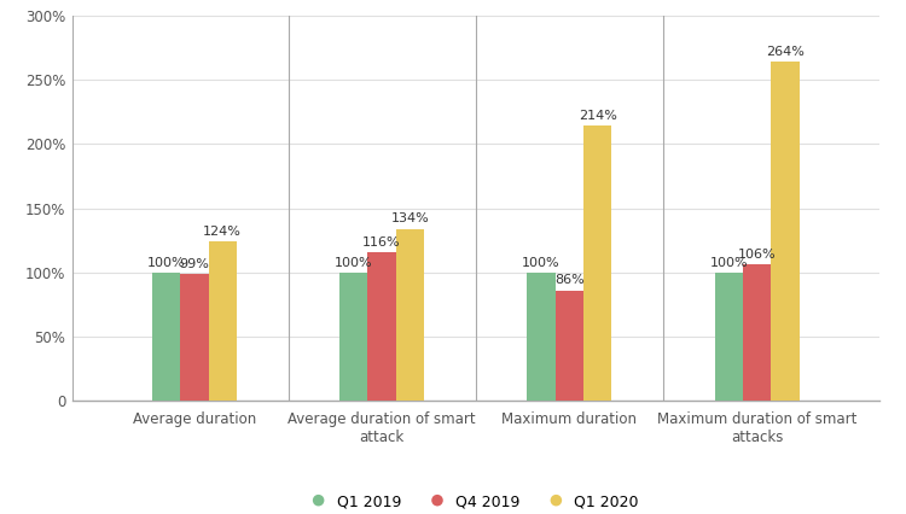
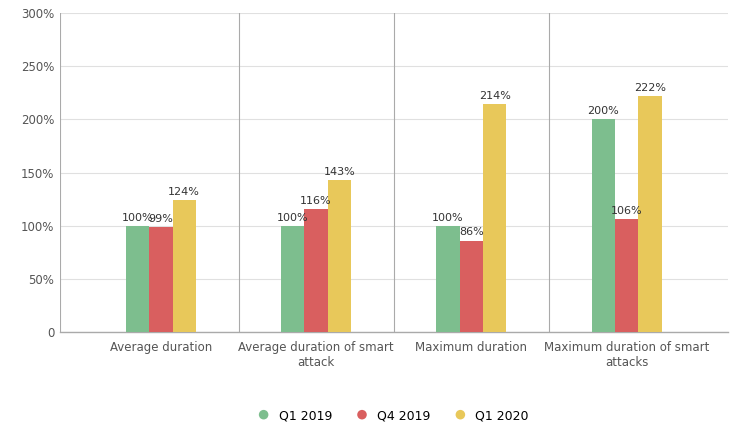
Q1 2020/Average duration of smart attack: 134% -> 143%
Q1 2019/Maximum duration of smart attacks: 100% -> 200%
Q1 2020/Maximum duration of smart attacks: 264% -> 222%
